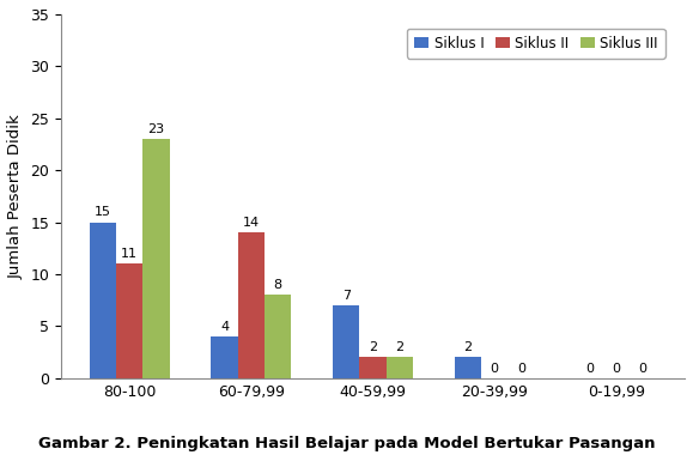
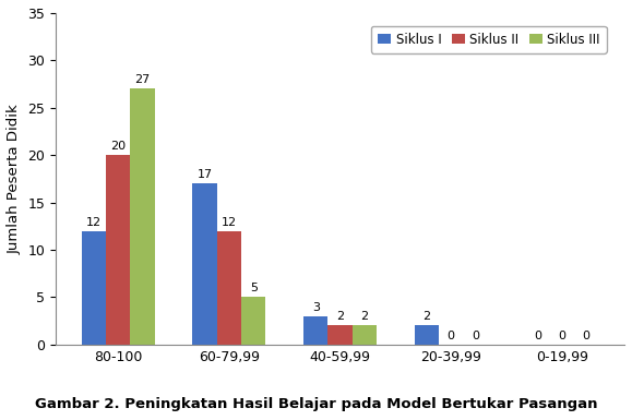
Siklus I/80-100: 15 -> 12
Siklus II/80-100: 11 -> 20
Siklus III/80-100: 23 -> 27
Siklus I/60-79,99: 4 -> 17
Siklus II/60-79,99: 14 -> 12
Siklus III/60-79,99: 8 -> 5
Siklus I/40-59,99: 7 -> 3
